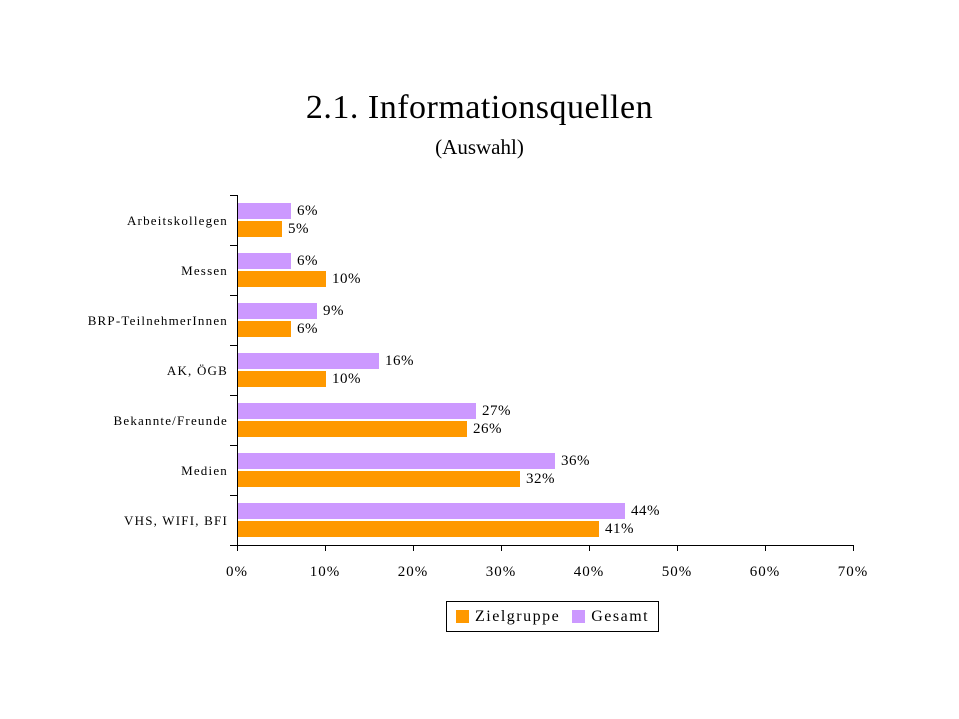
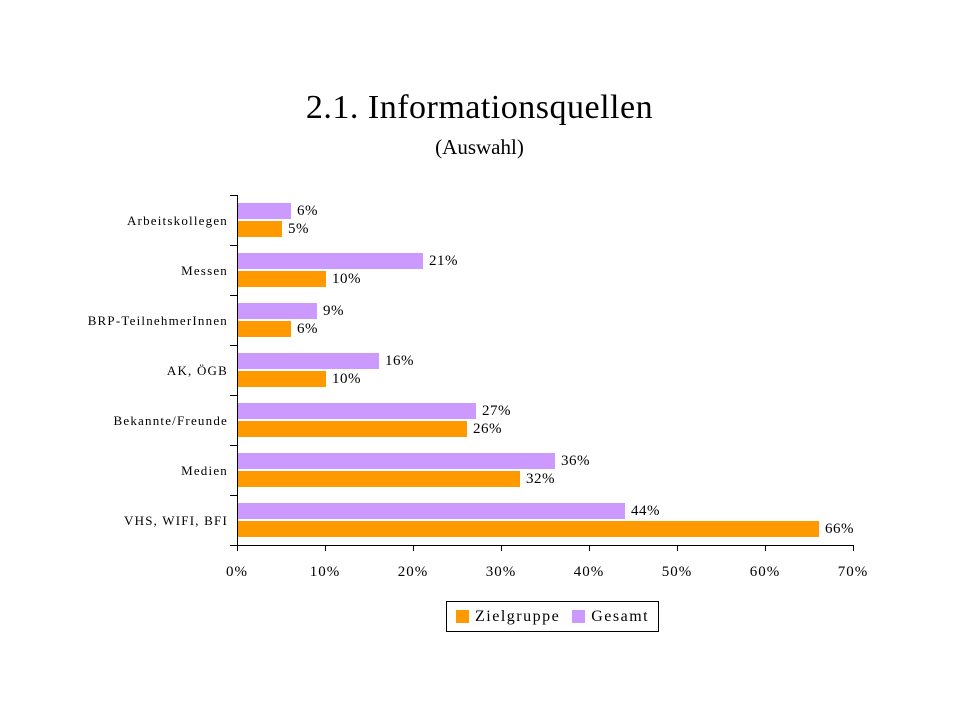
Gesamt/Messen: 6% -> 21%
Zielgruppe/VHS, WIFI, BFI: 41% -> 66%
